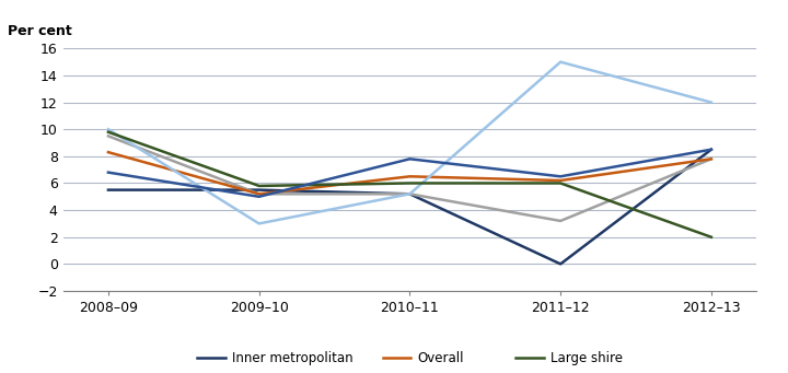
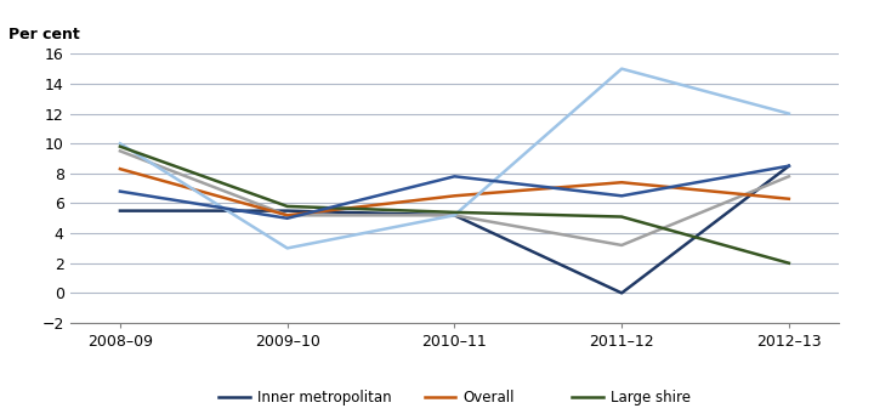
Large shire/2010–11: 6.0 -> 5.4
Overall/2011–12: 6.2 -> 7.4
Large shire/2011–12: 6.0 -> 5.1
Overall/2012–13: 7.8 -> 6.3
